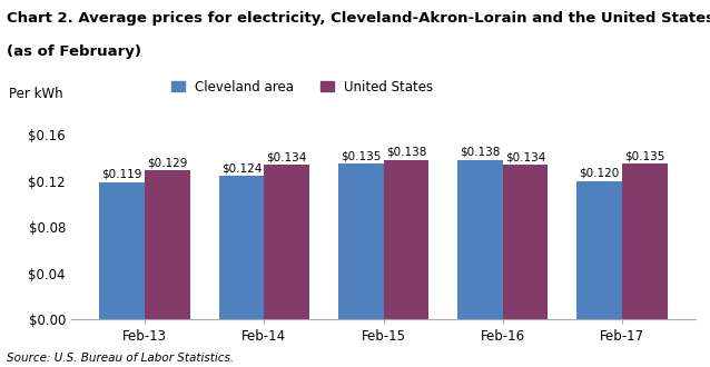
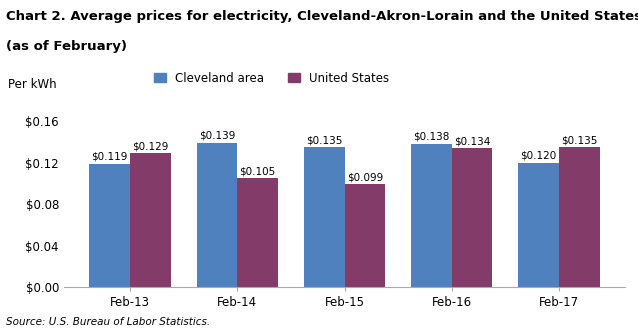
Cleveland area/Feb-14: $0.124 -> $0.139
United States/Feb-14: $0.134 -> $0.105
United States/Feb-15: $0.138 -> $0.099
